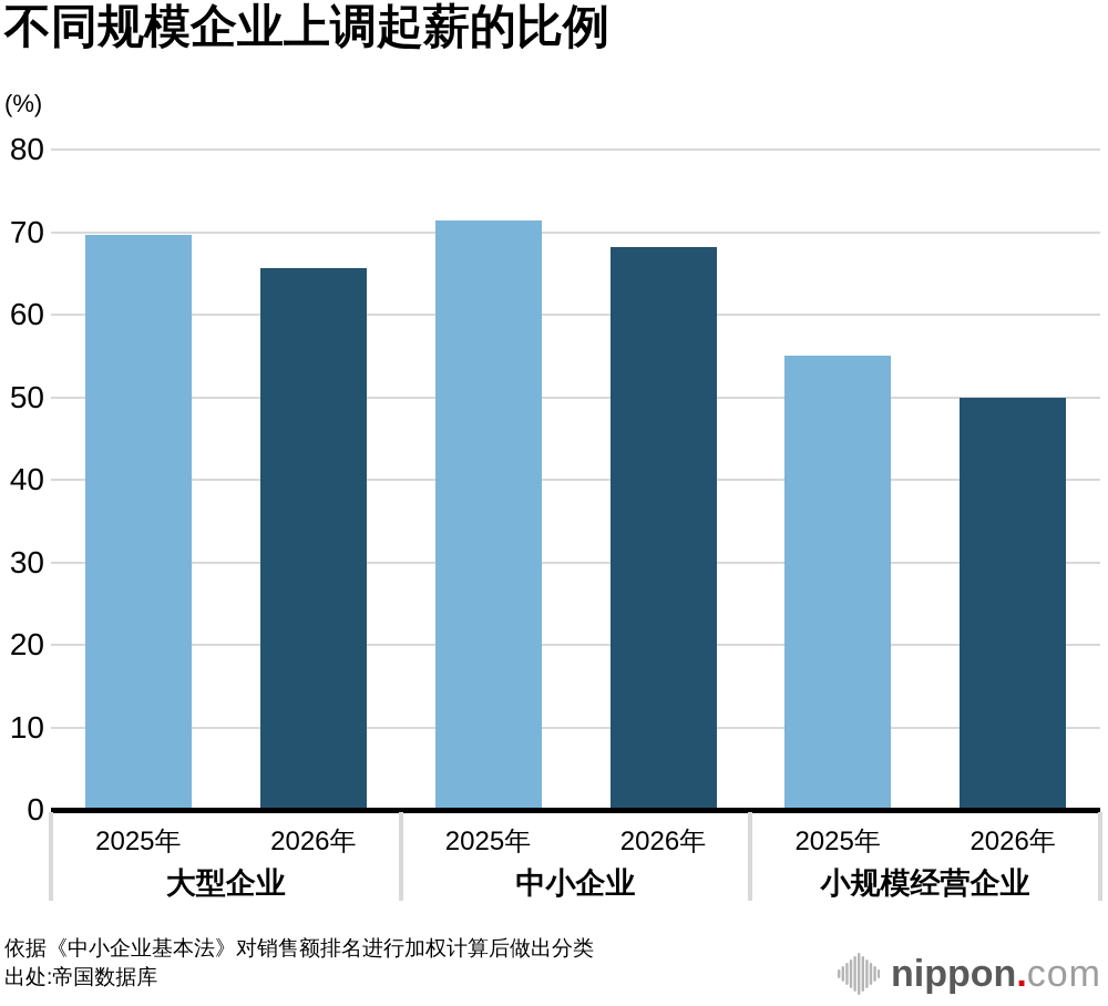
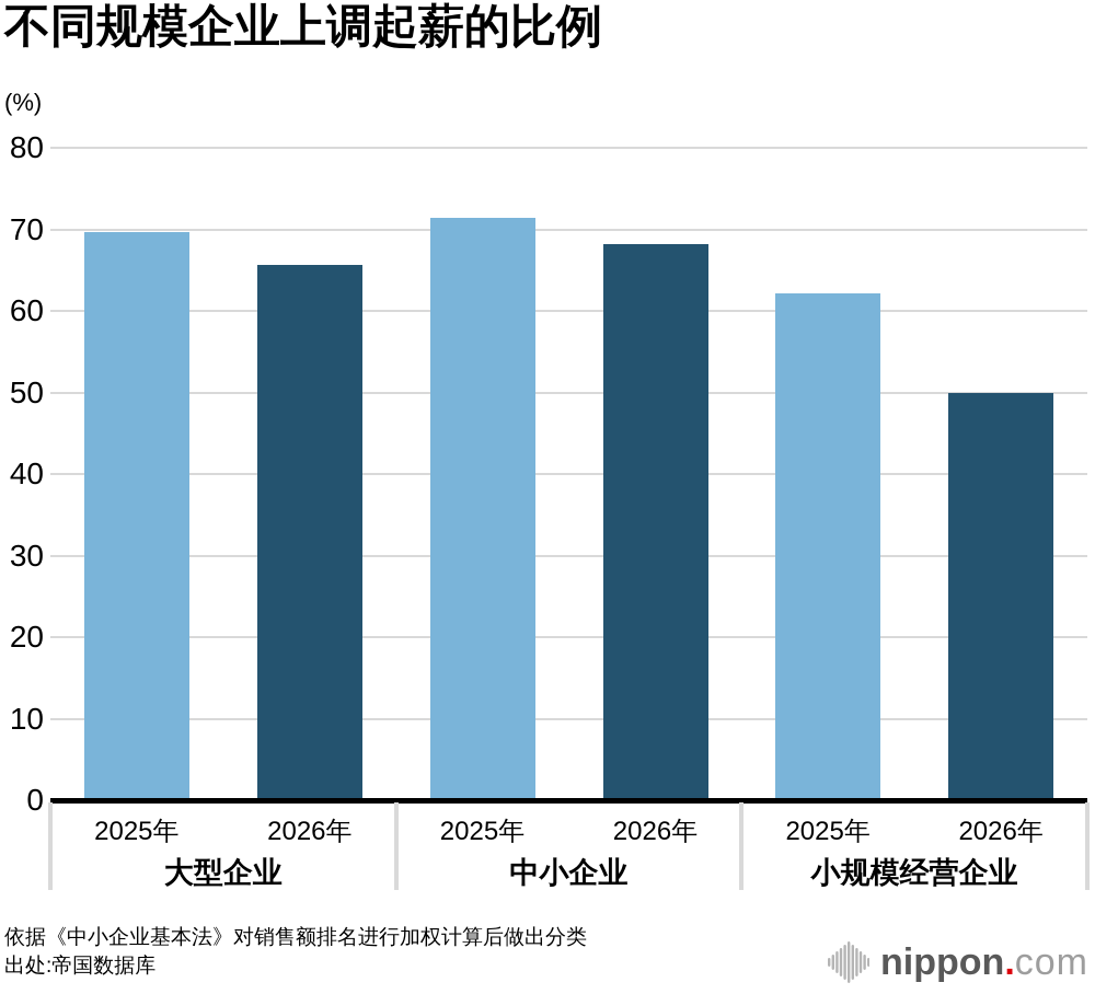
2025年/小规模经营企业: 55 -> 62
